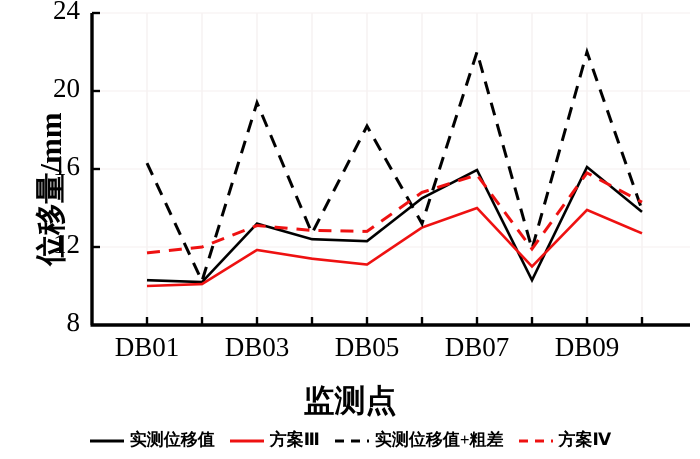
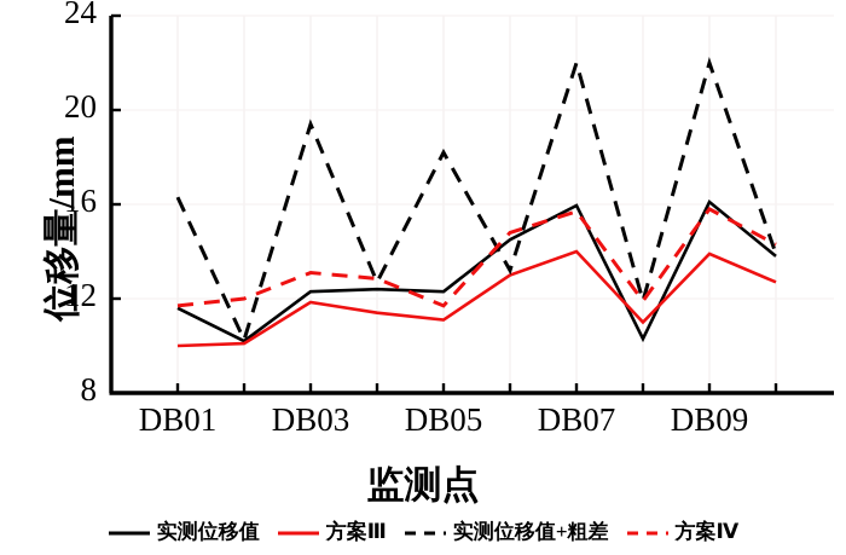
实测位移值/DB01: 10.3 -> 11.6
实测位移值/DB03: 13.2 -> 12.3
方案Ⅳ/DB05: 12.8 -> 11.7
